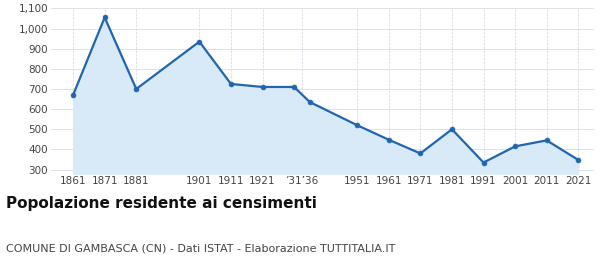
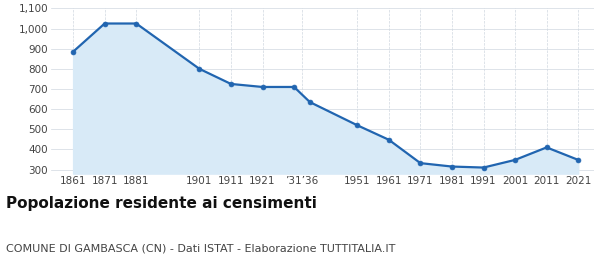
1861: 670 -> 885
1871: 1,055 -> 1,025
1881: 700 -> 1,025
1901: 935 -> 800
1971: 380 -> 332
1981: 500 -> 315
1991: 335 -> 310
2001: 415 -> 348
2011: 445 -> 410
